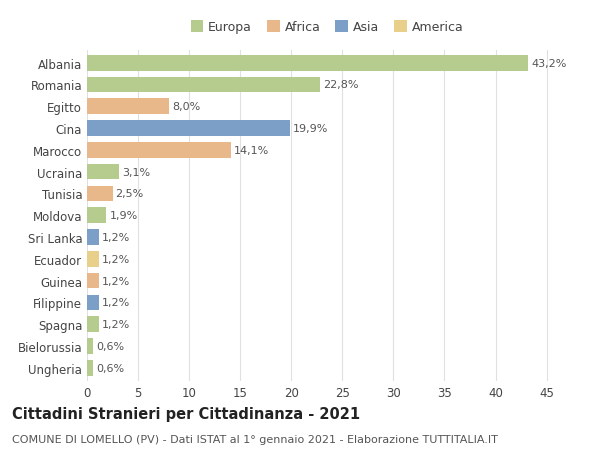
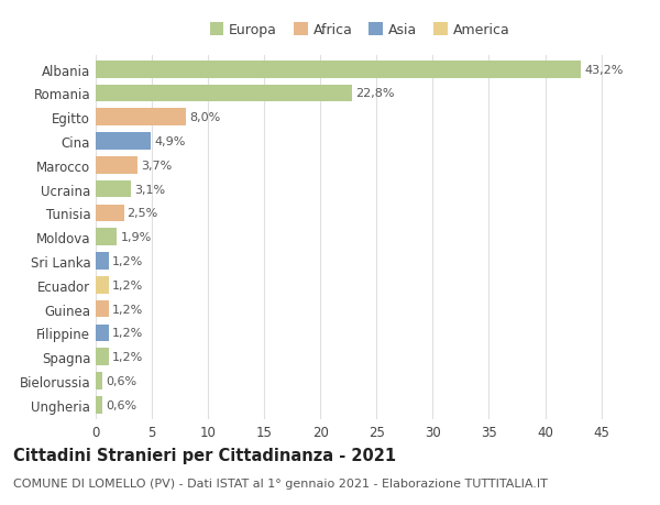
Cina: 19,9% -> 4,9%
Marocco: 14,1% -> 3,7%
